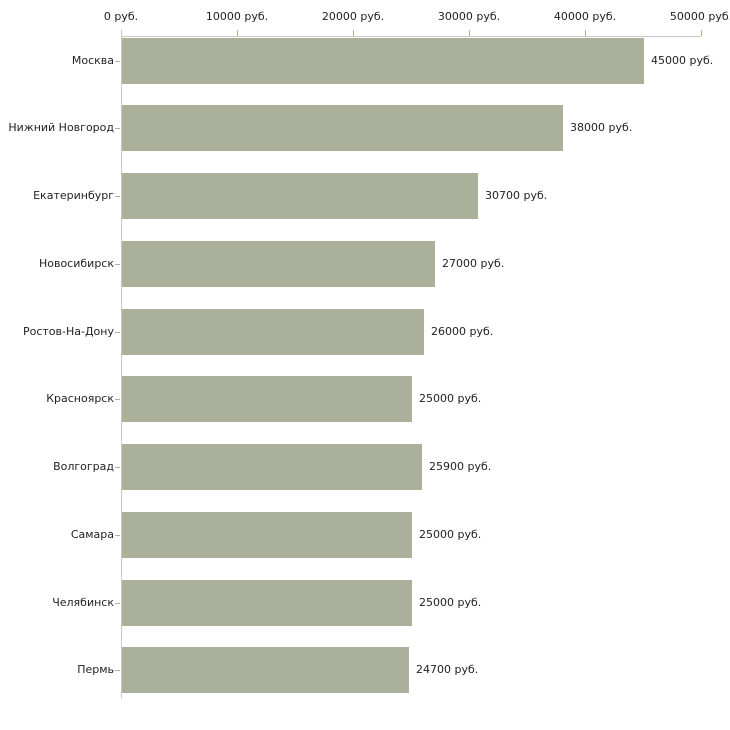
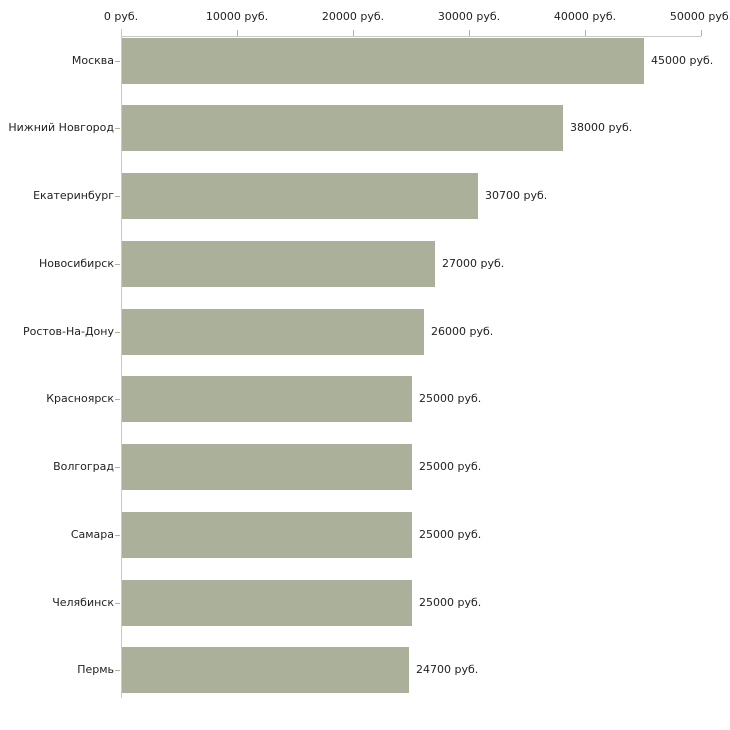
Волгоград: 25900 -> 25000
